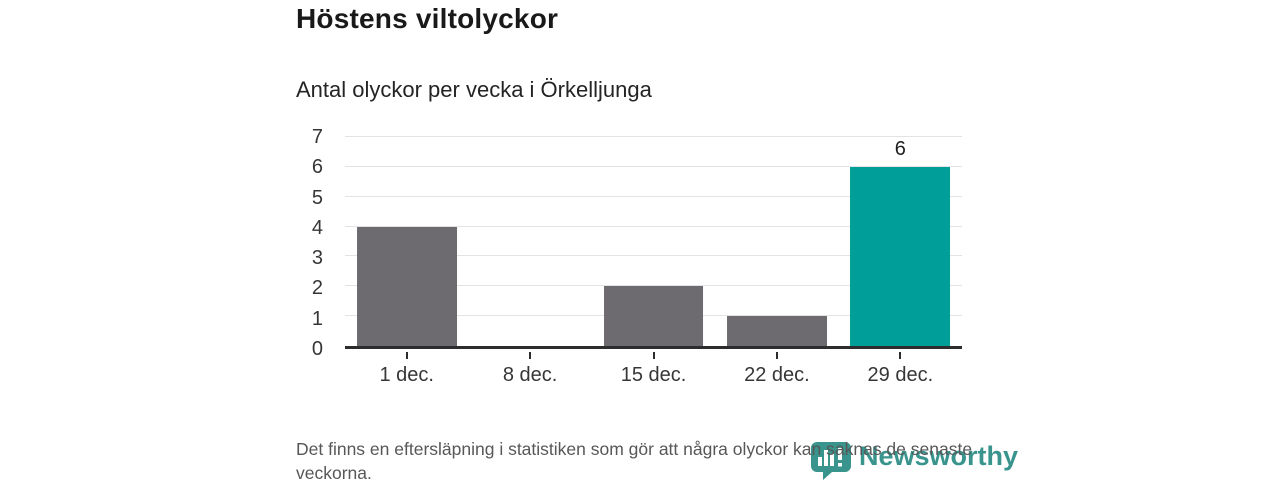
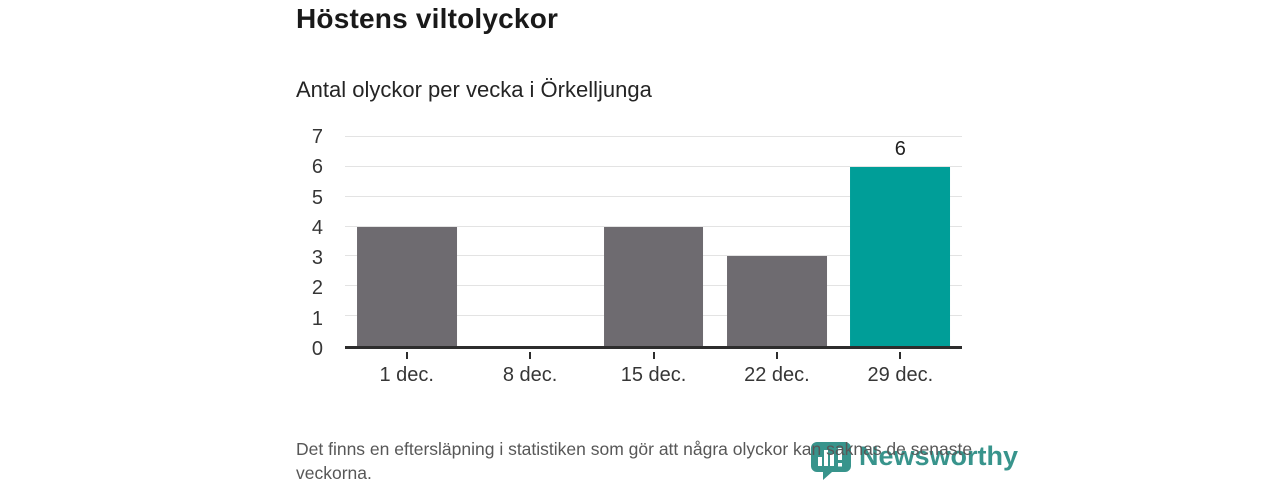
15 dec.: 2 -> 4
22 dec.: 1 -> 3
